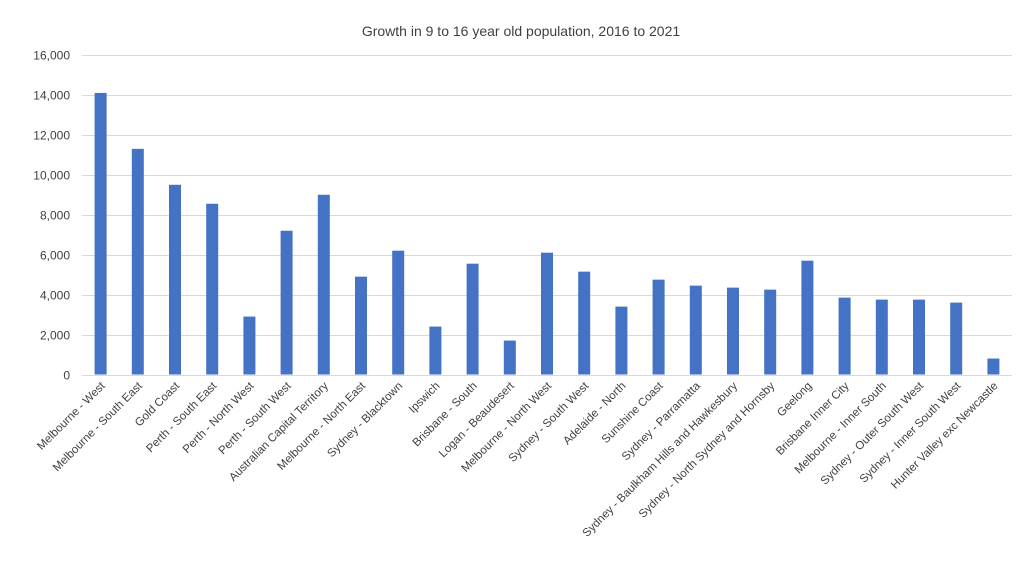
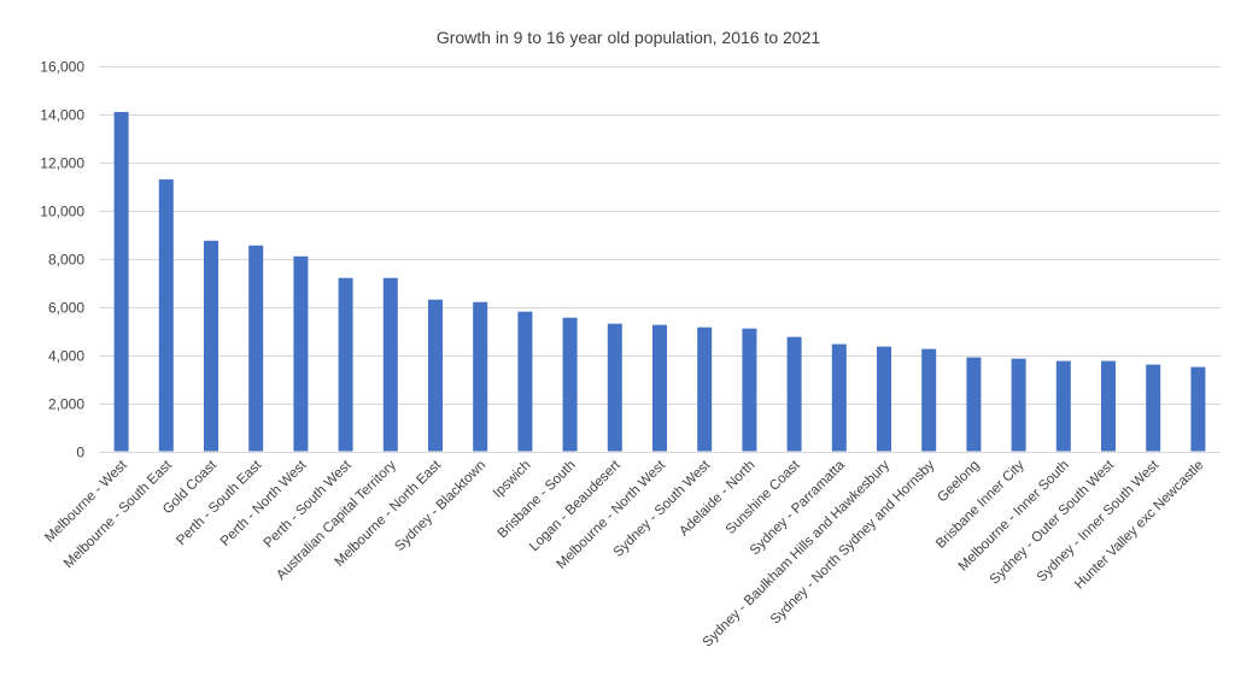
Gold Coast: 9500 -> 8800
Perth - North West: 2900 -> 8100
Australian Capital Territory: 9000 -> 7200
Melbourne - North East: 4900 -> 6300
Ipswich: 2400 -> 5800
Logan - Beaudesert: 1700 -> 5300
Melbourne - North West: 6100 -> 5200
Adelaide - North: 3400 -> 5100
Geelong: 5700 -> 3900
Hunter Valley exc Newcastle: 800 -> 3500
